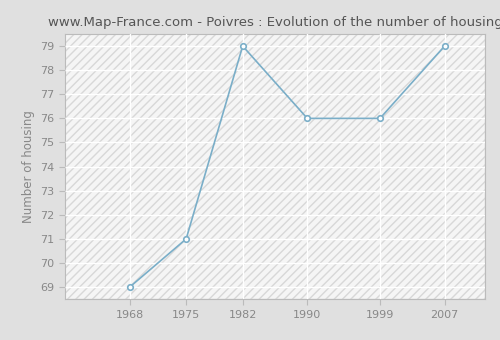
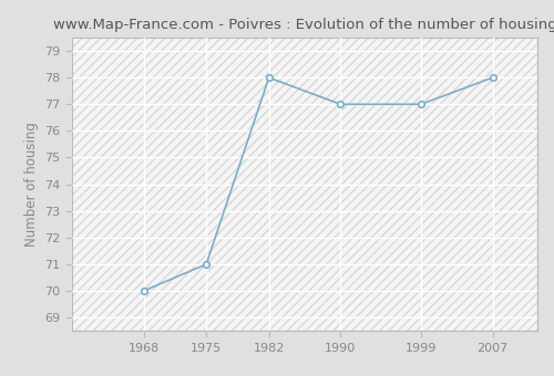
1968: 69 -> 70
1982: 79 -> 78
1990: 76 -> 77
1999: 76 -> 77
2007: 79 -> 78
